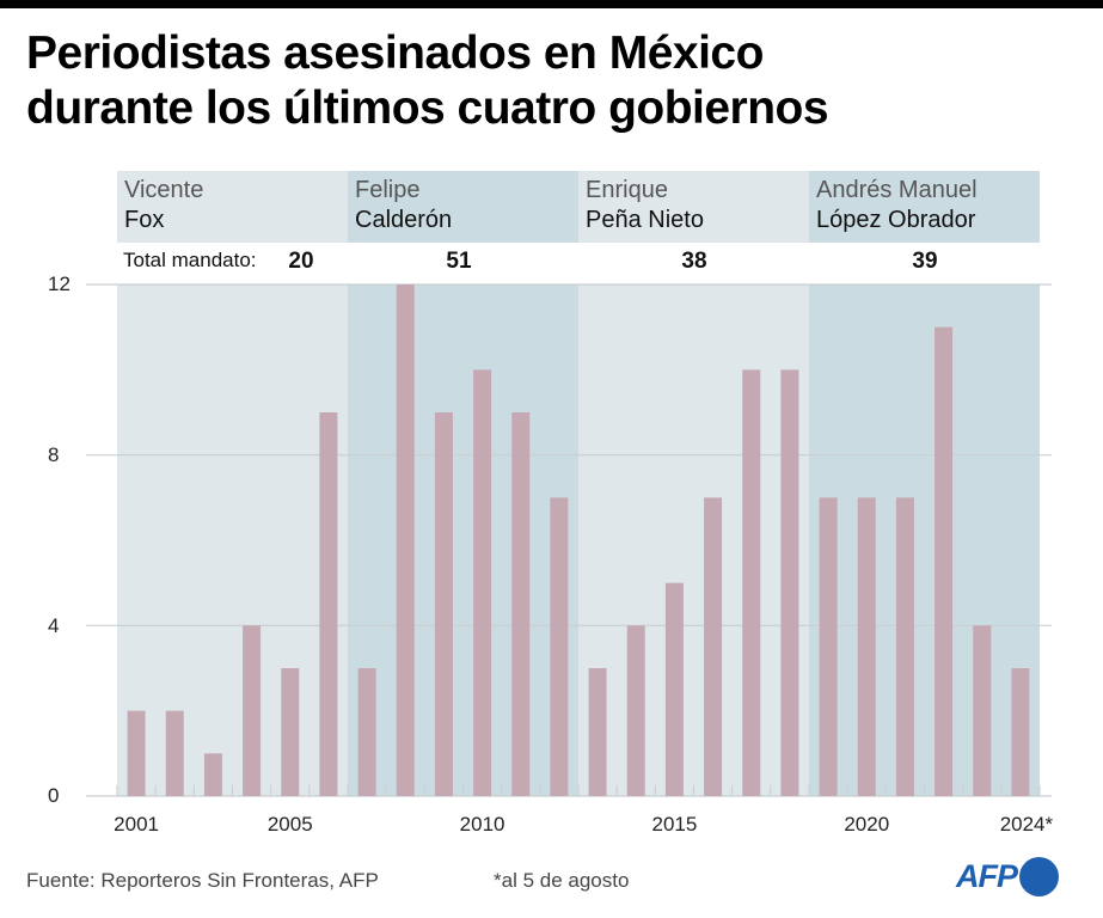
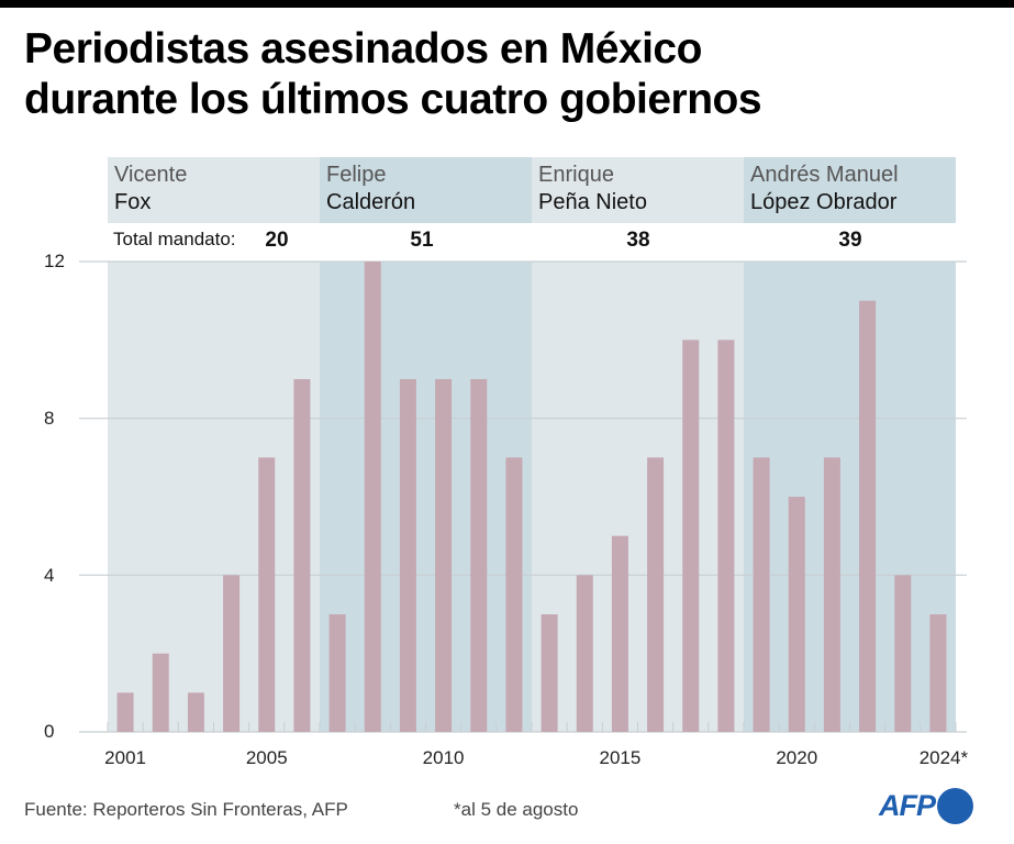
2001: 2 -> 1
2005: 3 -> 7
2010: 10 -> 9
2020: 7 -> 6
